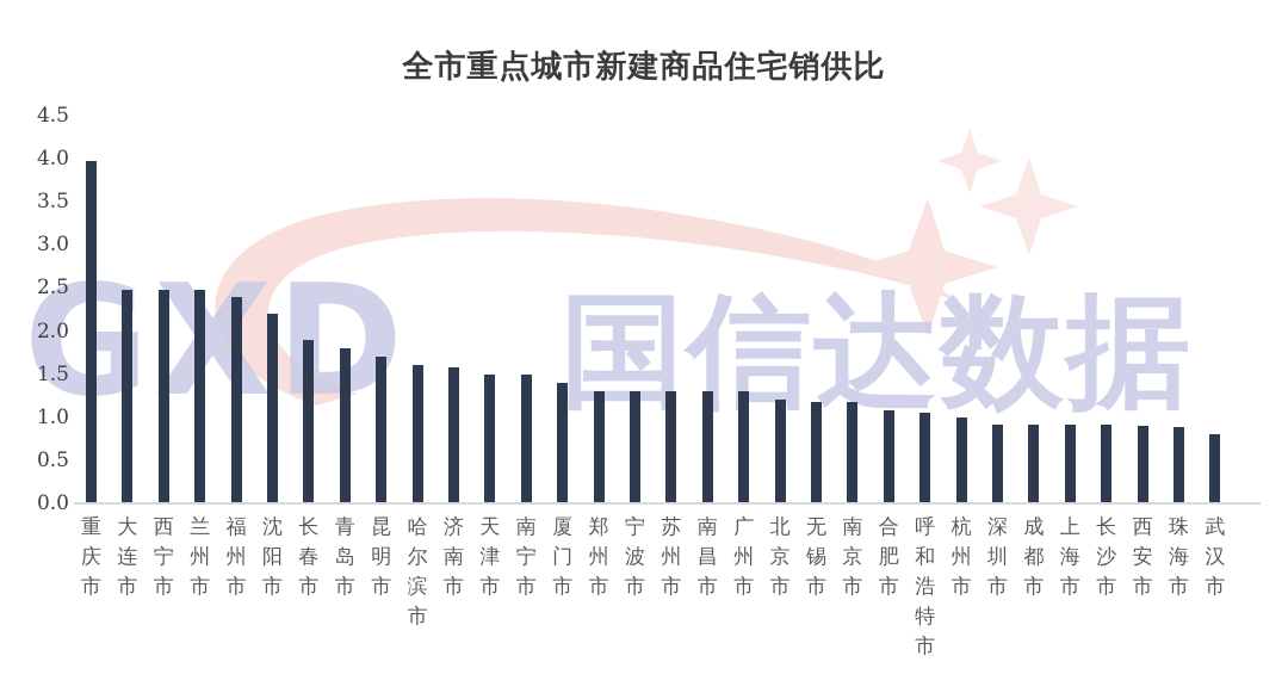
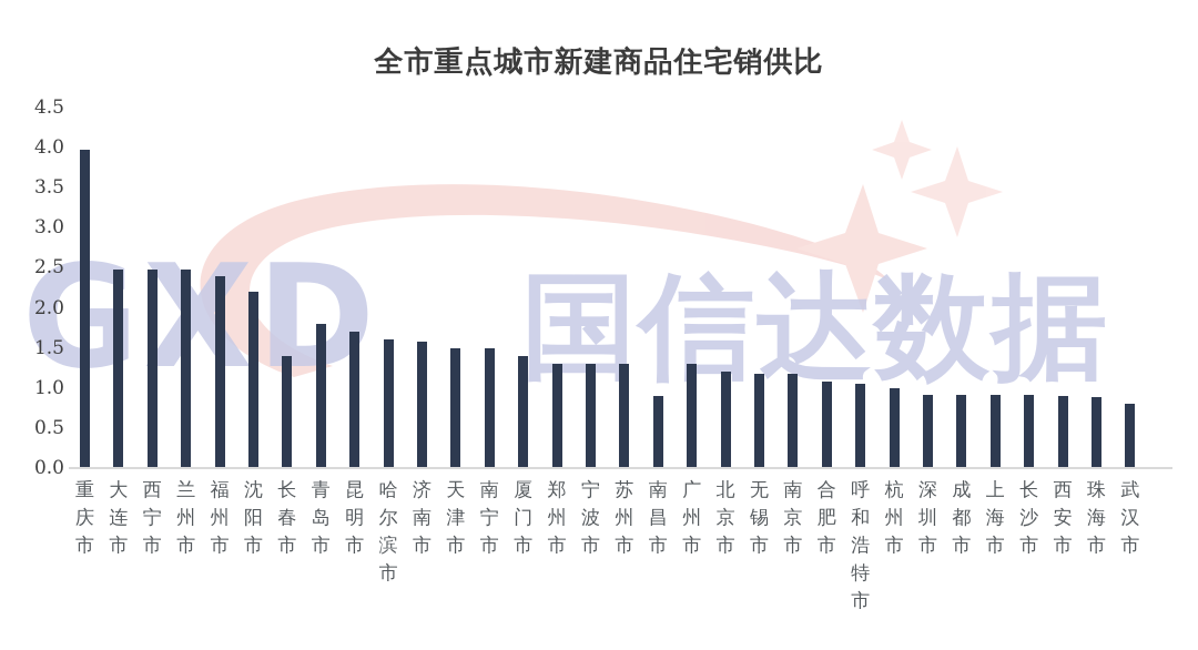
长春市: 1.9 -> 1.4
南昌市: 1.3 -> 0.9
